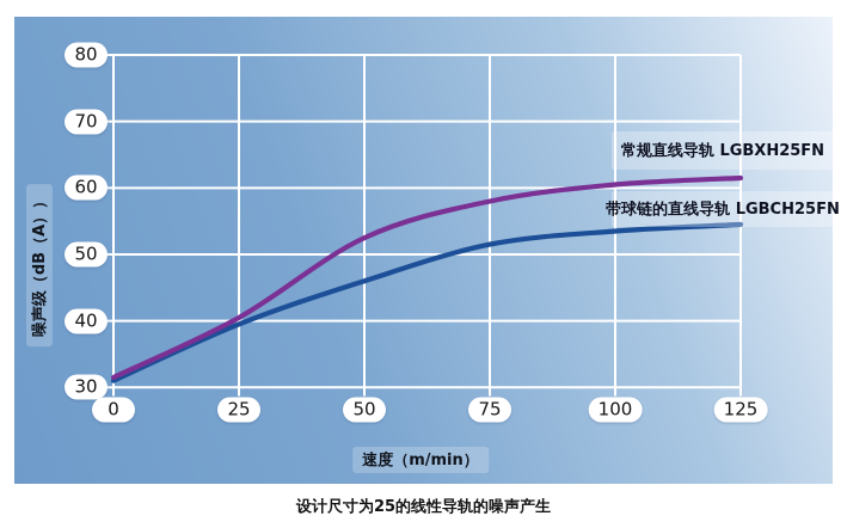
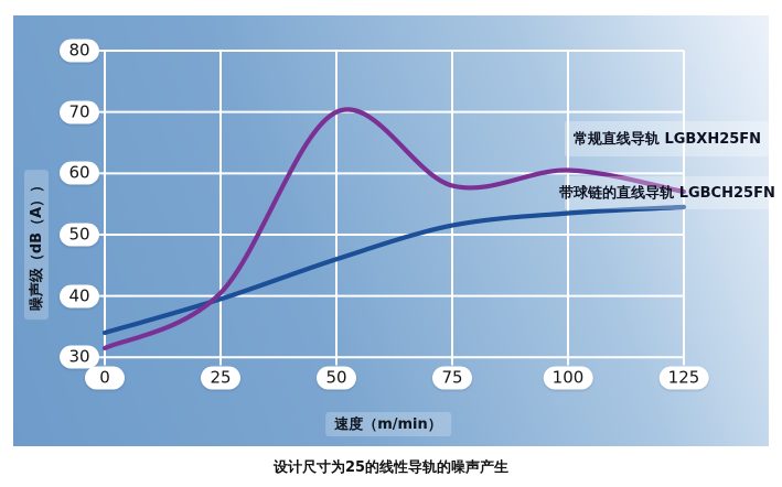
带球链的直线导轨 LGBCH25FN/0: 31 -> 34
常规直线导轨 LGBXH25FN/50: 52 -> 70
常规直线导轨 LGBXH25FN/125: 62 -> 57
